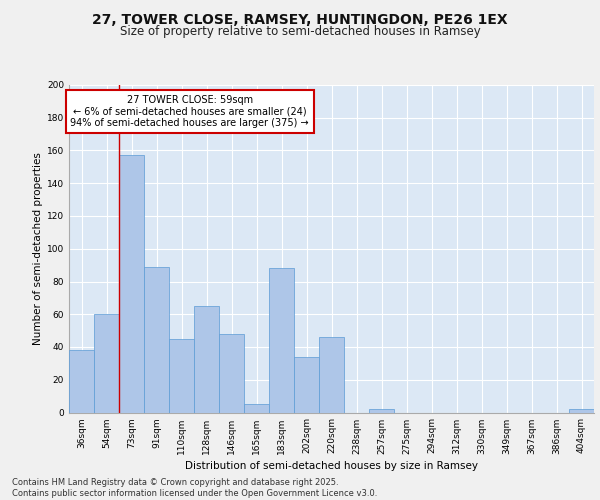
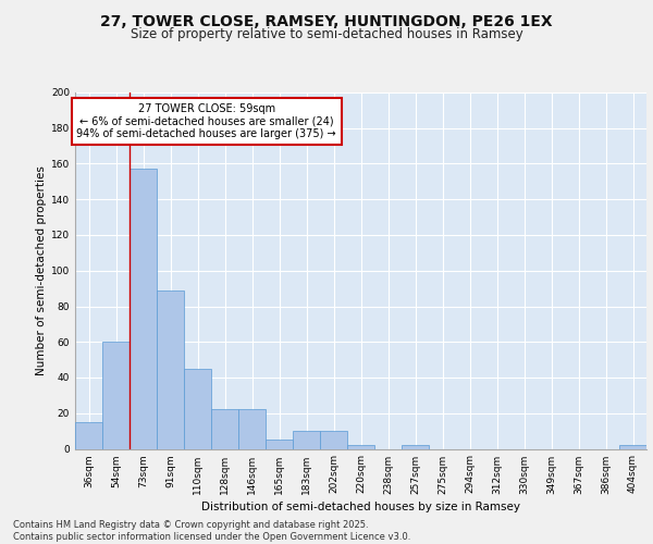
36sqm: 38 -> 15
128sqm: 65 -> 22
146sqm: 48 -> 22
183sqm: 88 -> 10
202sqm: 34 -> 10
220sqm: 46 -> 2
